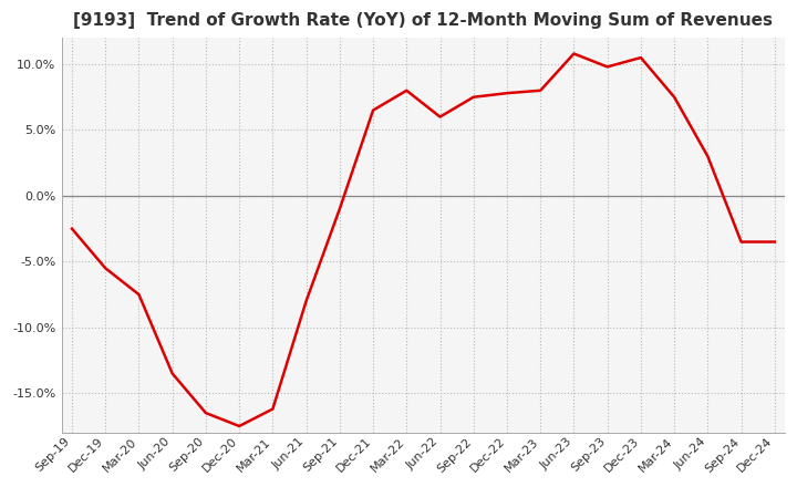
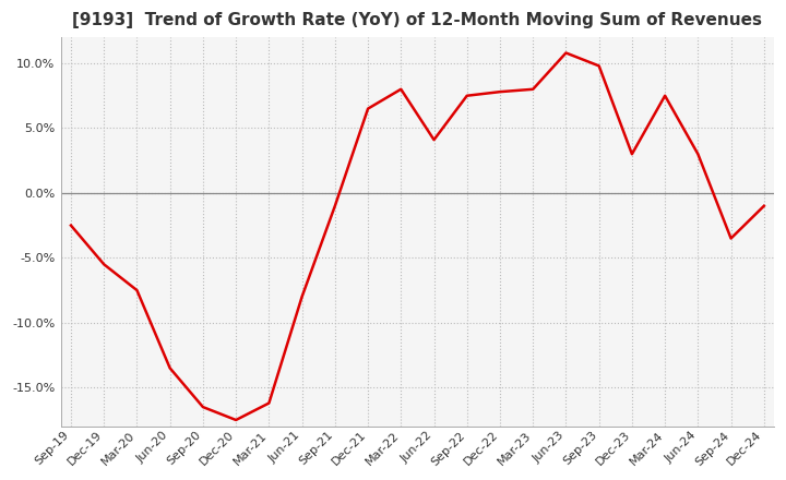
Jun-22: 6.0% -> 4.1%
Dec-23: 10.5% -> 3.0%
Dec-24: -3.5% -> -1.0%
